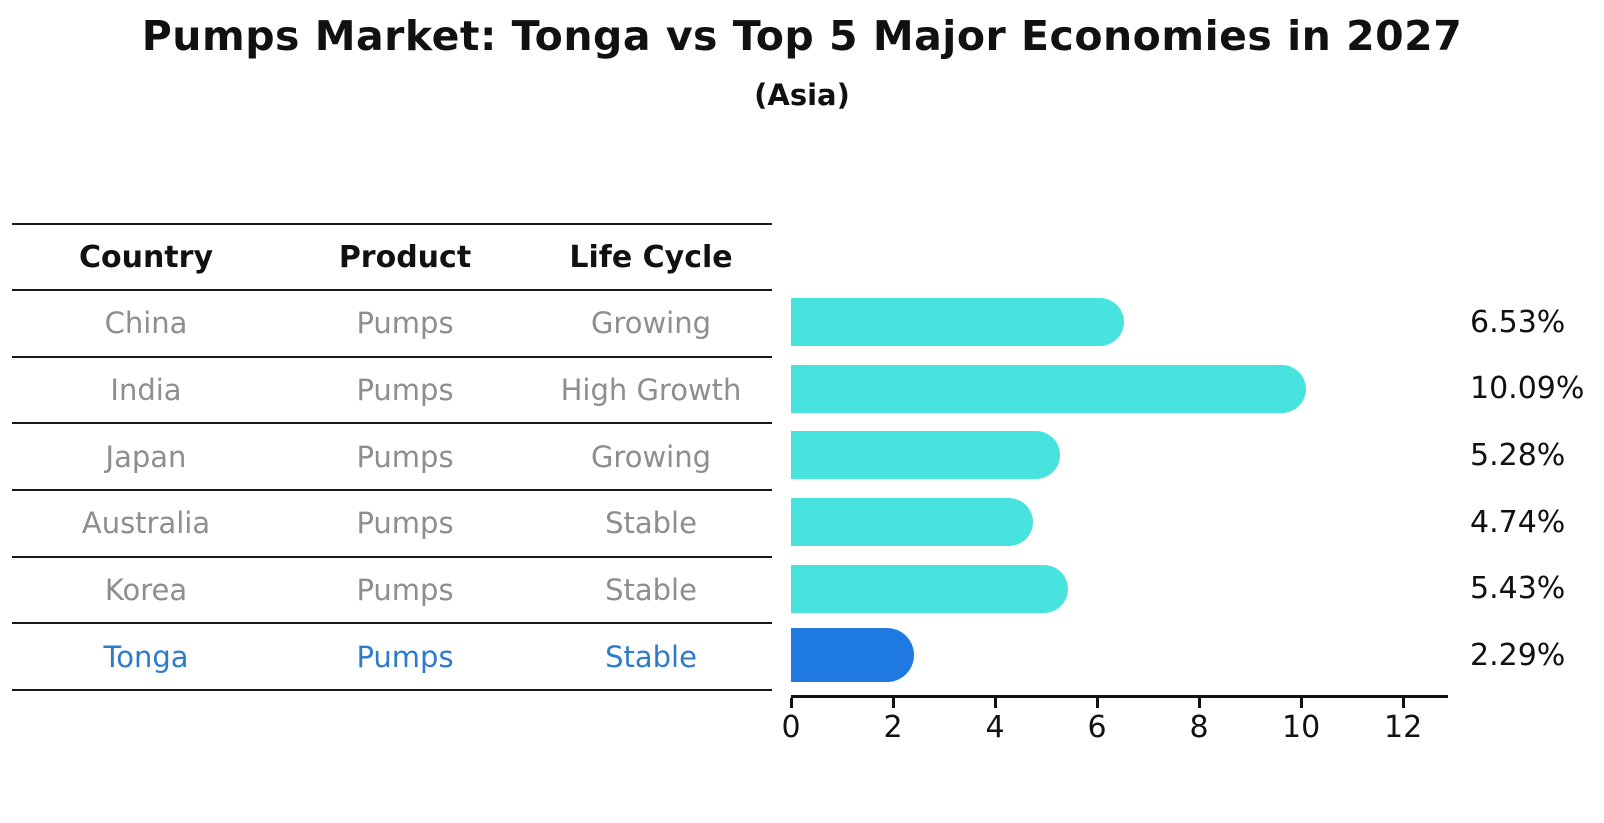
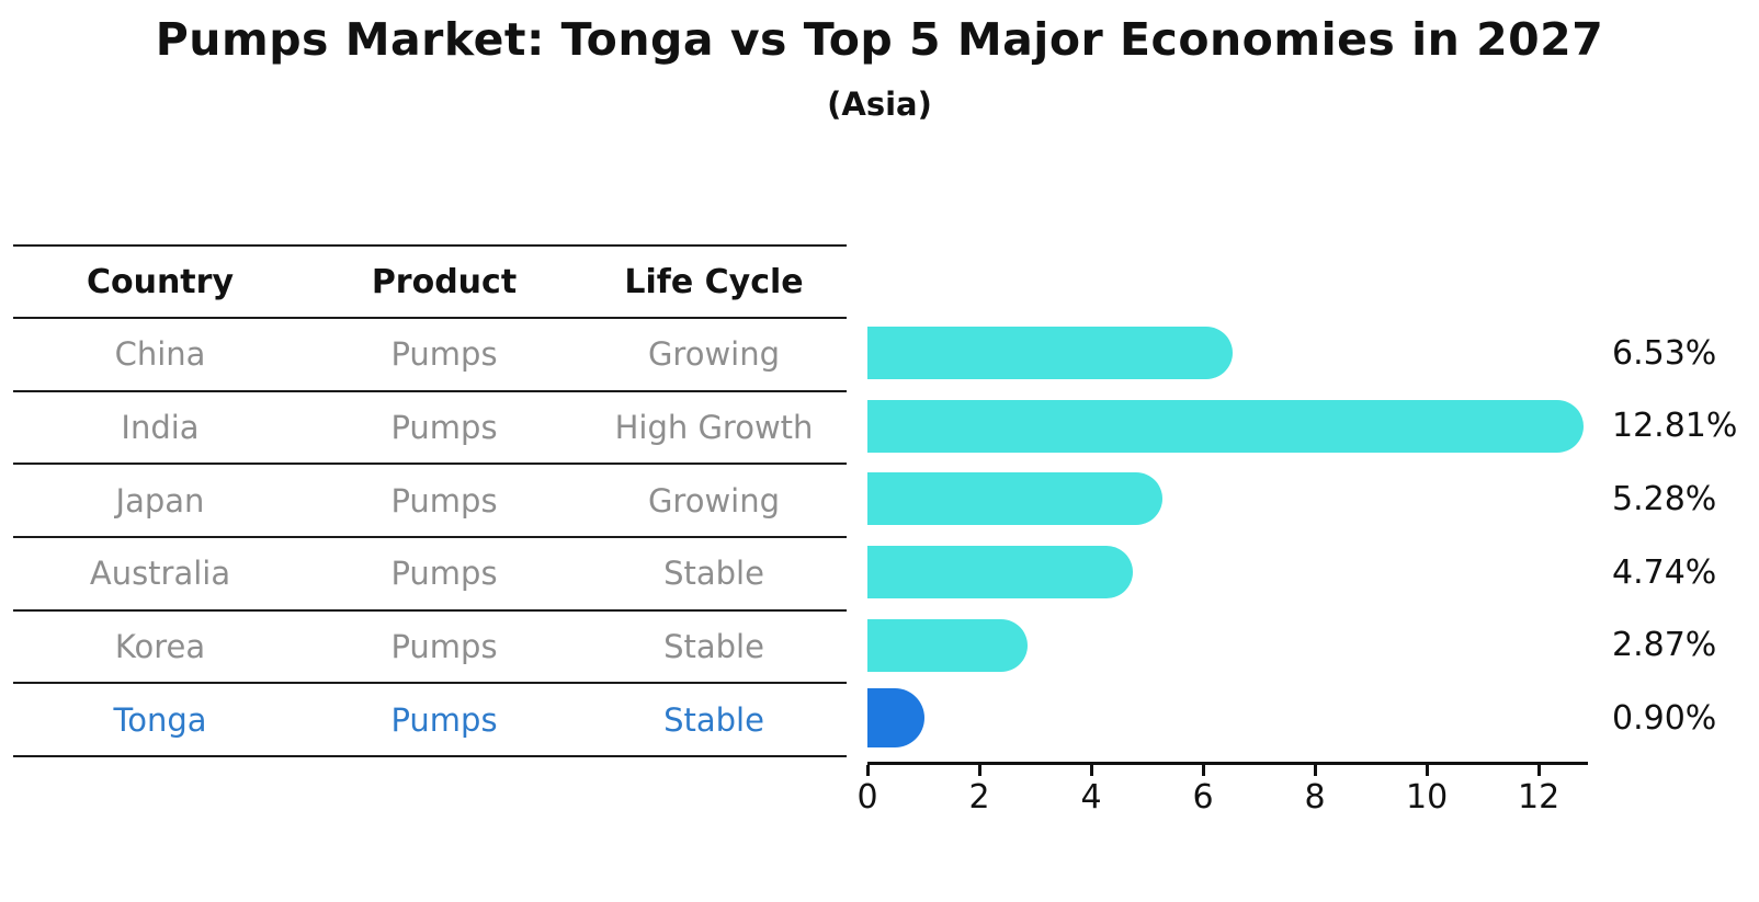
India: 10.09% -> 12.81%
Korea: 5.43% -> 2.87%
Tonga: 2.29% -> 0.90%
